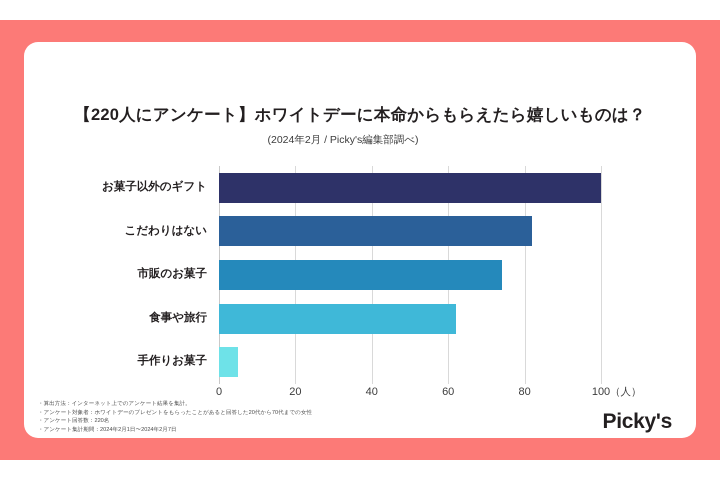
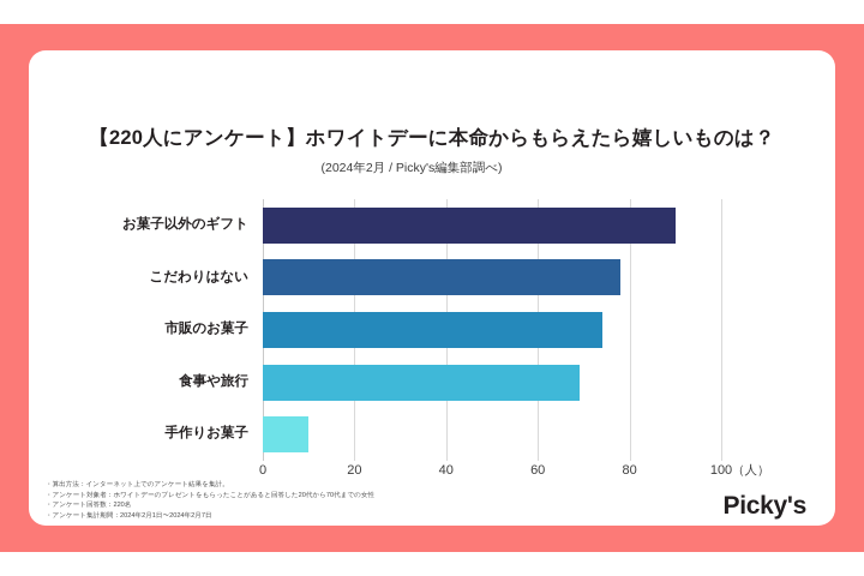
お菓子以外のギフト: 100 -> 90
こだわりはない: 82 -> 78
食事や旅行: 62 -> 69
手作りお菓子: 5 -> 10
